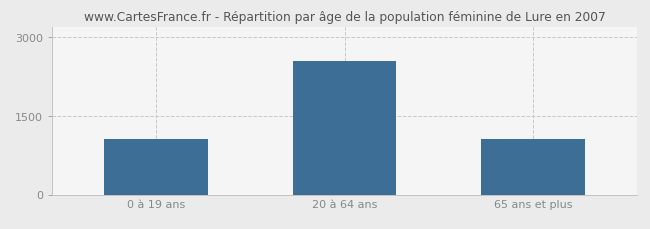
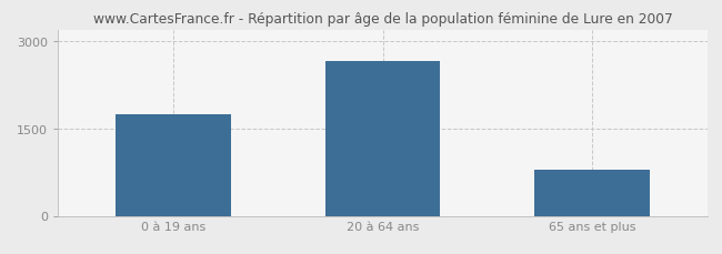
0 à 19 ans: 1050 -> 1740
20 à 64 ans: 2550 -> 2660
65 ans et plus: 1060 -> 800
